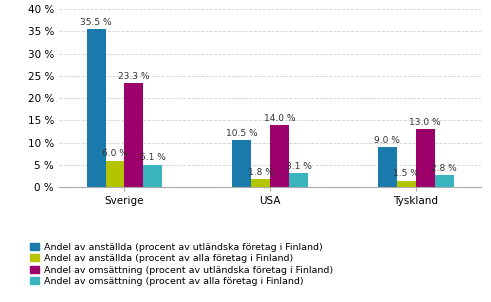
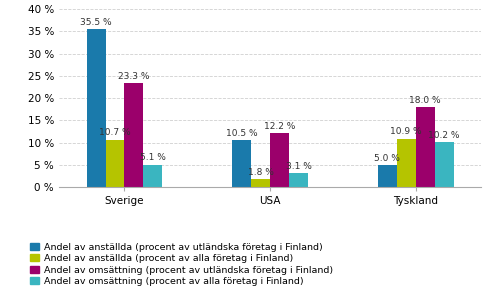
Andel av anställda (procent av alla företag i Finland)/Sverige: 6.0 -> 10.7
Andel av omsättning (procent av utländska företag i Finland)/USA: 14.0 -> 12.2
Andel av anställda (procent av utländska företag i Finland)/Tyskland: 9.0 -> 5.0
Andel av anställda (procent av alla företag i Finland)/Tyskland: 1.5 -> 10.9
Andel av omsättning (procent av utländska företag i Finland)/Tyskland: 13.0 -> 18.0
Andel av omsättning (procent av alla företag i Finland)/Tyskland: 2.8 -> 10.2
